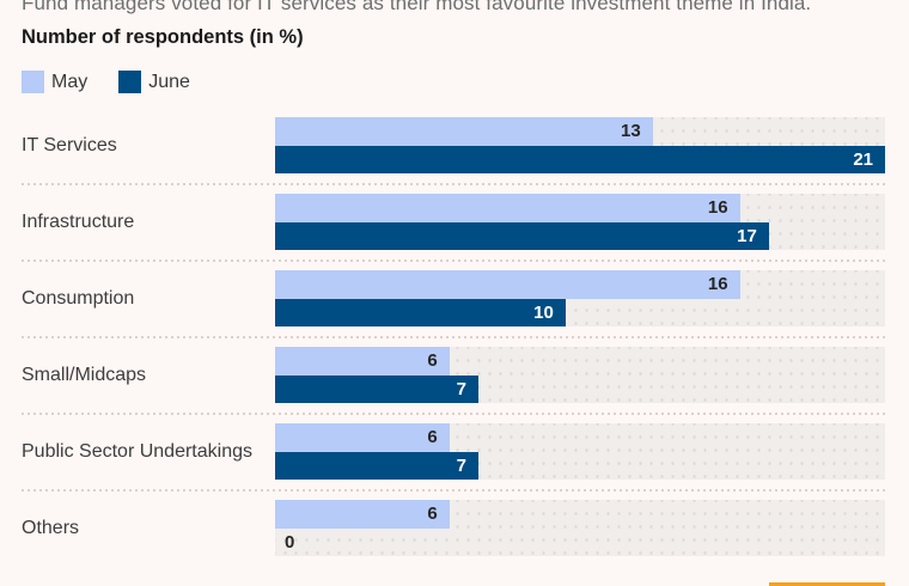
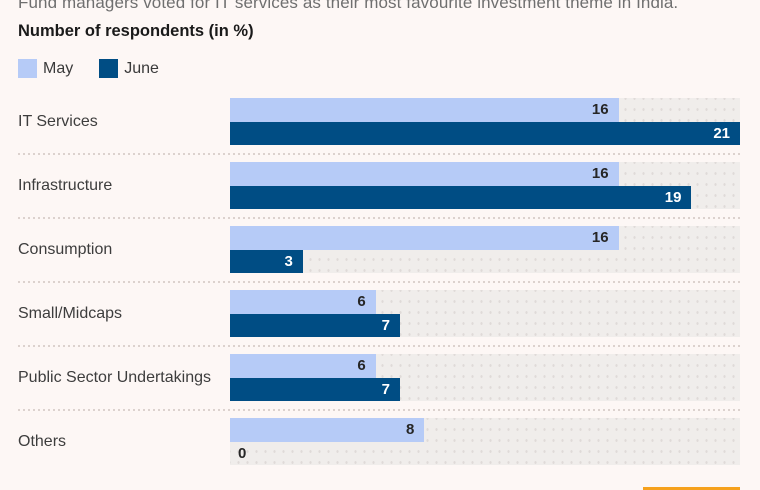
May/IT Services: 13 -> 16
June/Infrastructure: 17 -> 19
June/Consumption: 10 -> 3
May/Others: 6 -> 8
